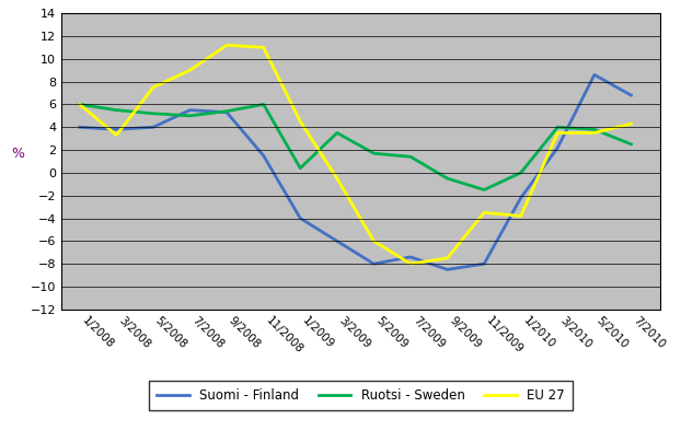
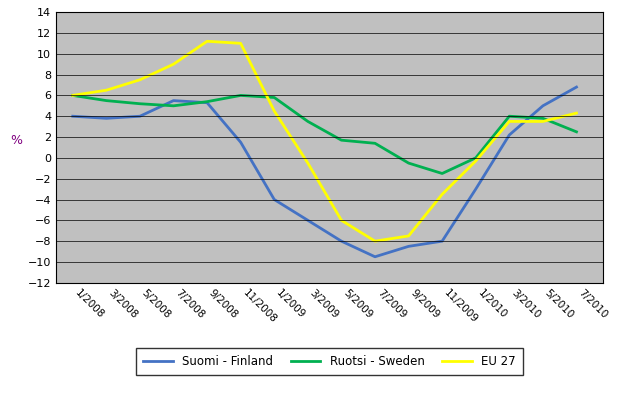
EU 27/3/2008: 3.3 -> 6.5
Ruotsi - Sweden/1/2009: 0.4 -> 5.8
Suomi - Finland/7/2009: -7.4 -> -9.5
Suomi - Finland/1/2010: -2.2 -> -3.0
EU 27/1/2010: -3.8 -> -0.3
Suomi - Finland/5/2010: 8.6 -> 5.0
